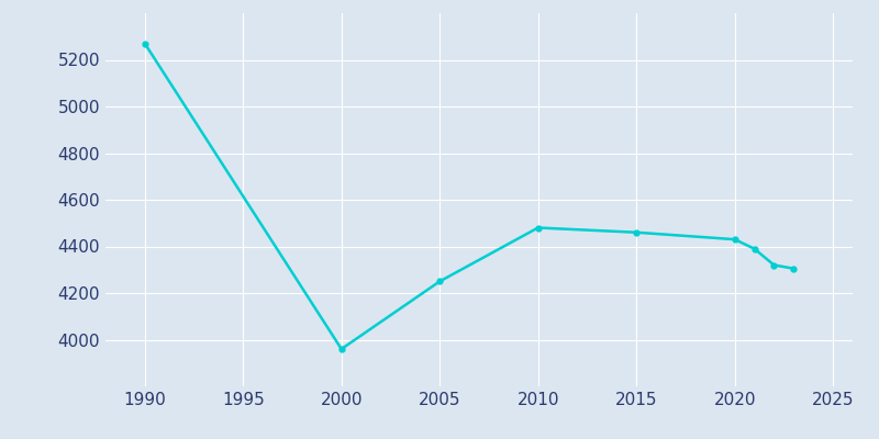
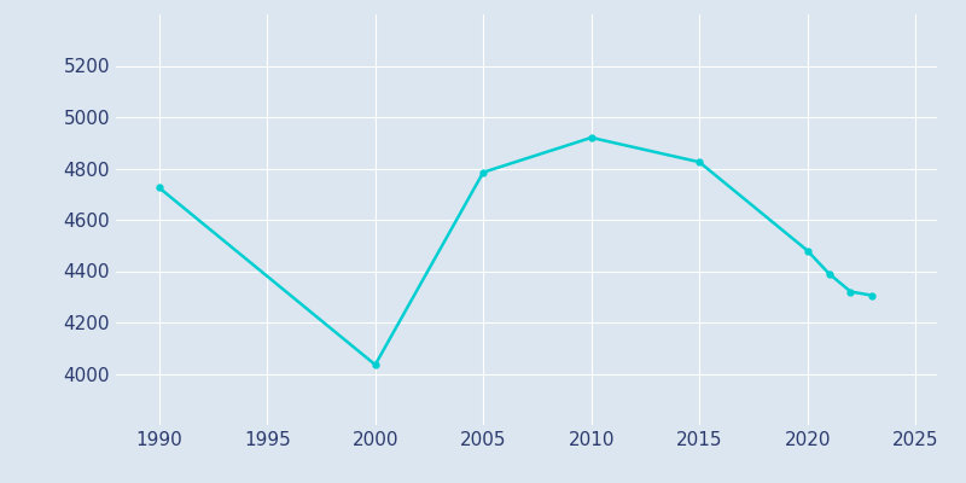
1990: 5270 -> 4725
2000: 3960 -> 4035
2005: 4250 -> 4785
2010: 4480 -> 4920
2015: 4460 -> 4825
2020: 4430 -> 4480
